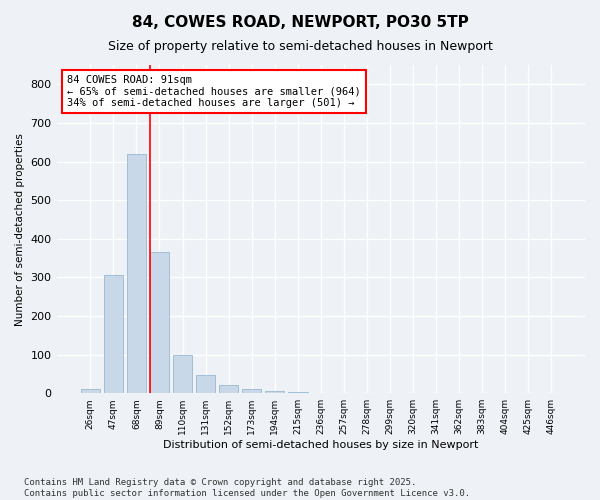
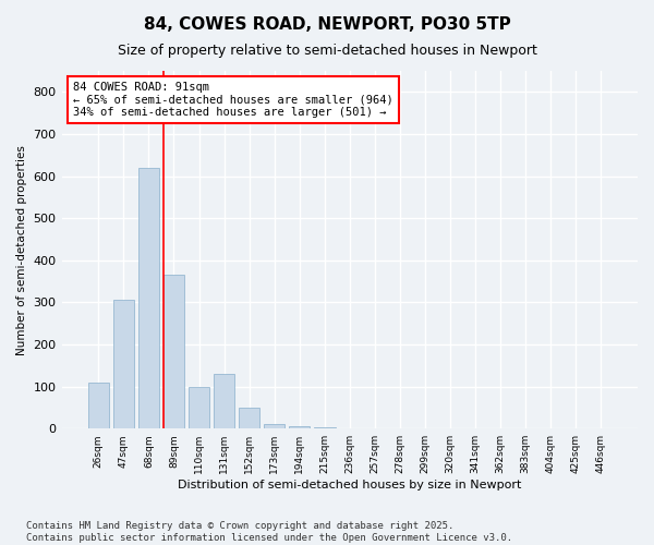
26sqm: 10 -> 110
131sqm: 47 -> 130
152sqm: 20 -> 50
